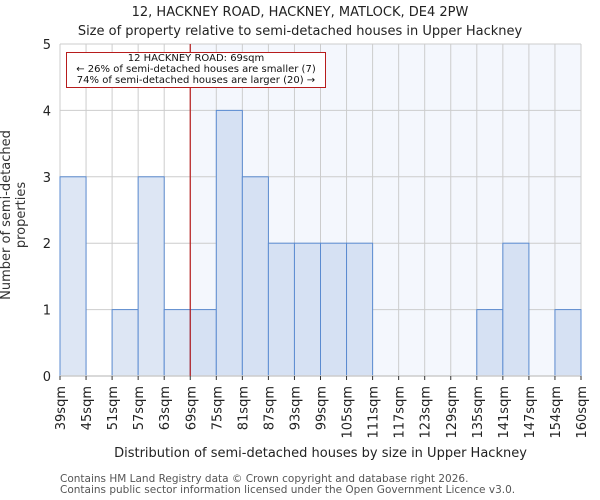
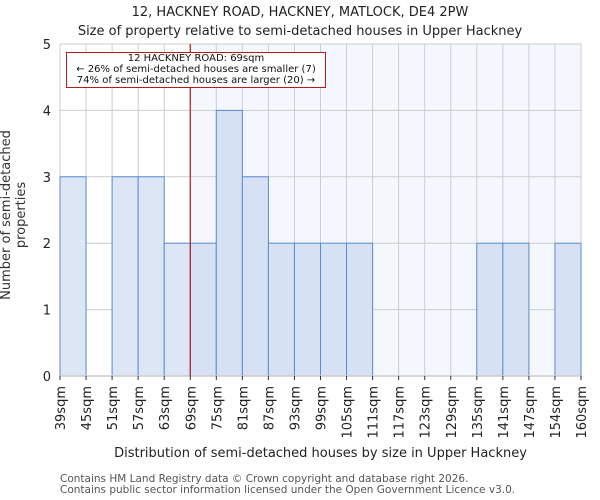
51sqm: 1 -> 3
63sqm: 1 -> 2
69sqm: 1 -> 2
135sqm: 1 -> 2
154sqm: 1 -> 2
